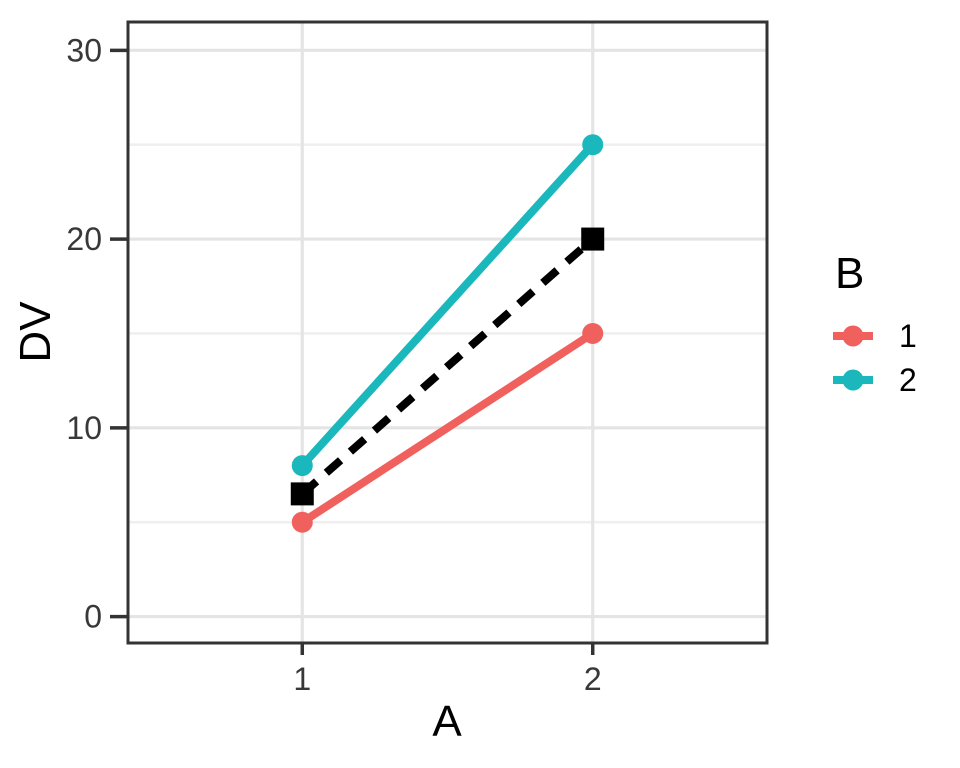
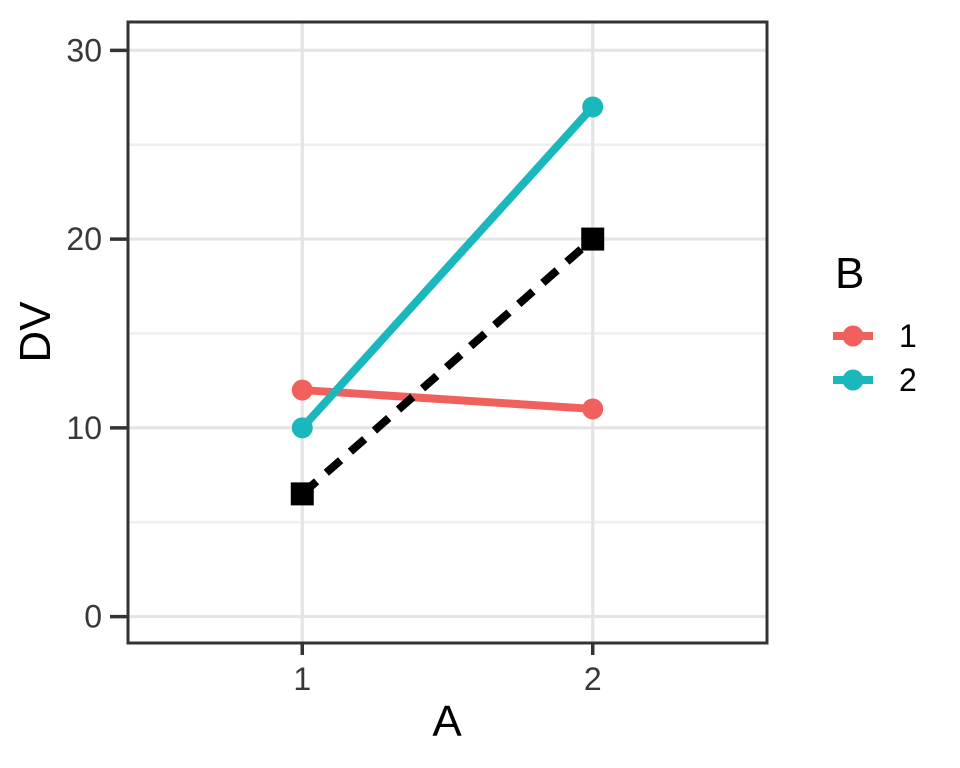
1/1: 5 -> 12
2/1: 8 -> 10
1/2: 15 -> 11
2/2: 25 -> 27
